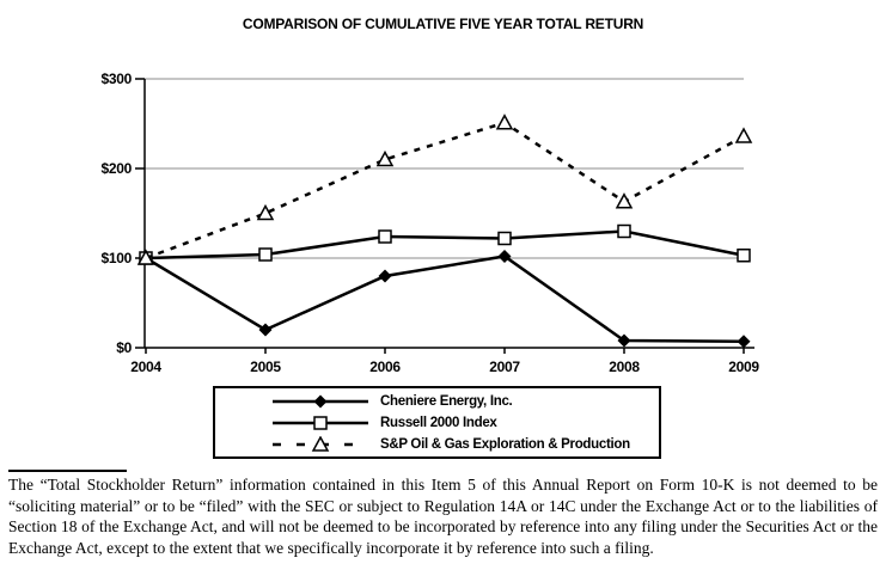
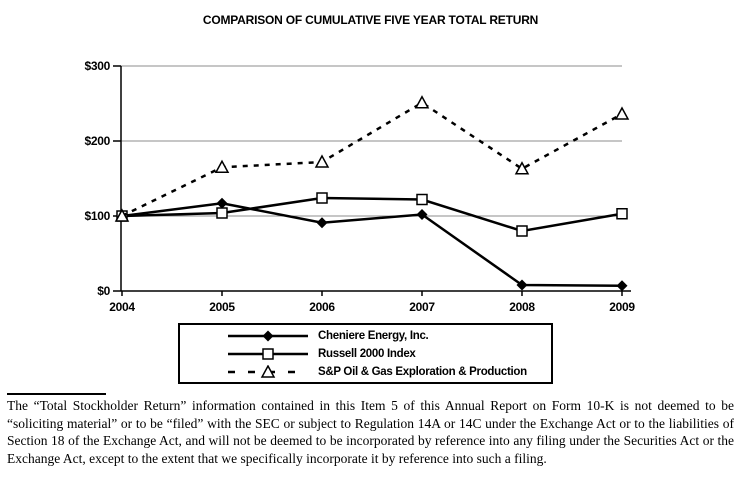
Cheniere Energy, Inc./2005: $20 -> $120
S&P Oil & Gas Exploration & Production/2005: $150 -> $160
Cheniere Energy, Inc./2006: $80 -> $90
S&P Oil & Gas Exploration & Production/2006: $210 -> $170
Russell 2000 Index/2008: $130 -> $80
